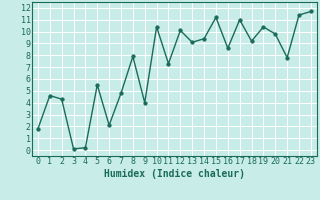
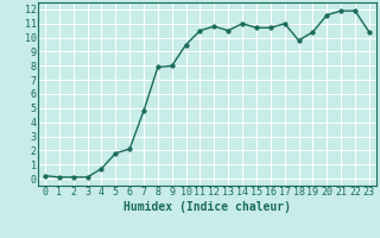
0: 1.8 -> 0.2
1: 4.6 -> 0.1
2: 4.3 -> 0.1
4: 0.2 -> 0.7
5: 5.5 -> 1.8
9: 4.0 -> 8.0
10: 10.4 -> 9.5
11: 7.3 -> 10.5
12: 10.1 -> 10.8
13: 9.1 -> 10.5
14: 9.4 -> 11.0
15: 11.2 -> 10.7
16: 8.6 -> 10.7
18: 9.2 -> 9.8
20: 9.8 -> 11.6
21: 7.8 -> 11.9
22: 11.4 -> 11.9
23: 11.7 -> 10.4
